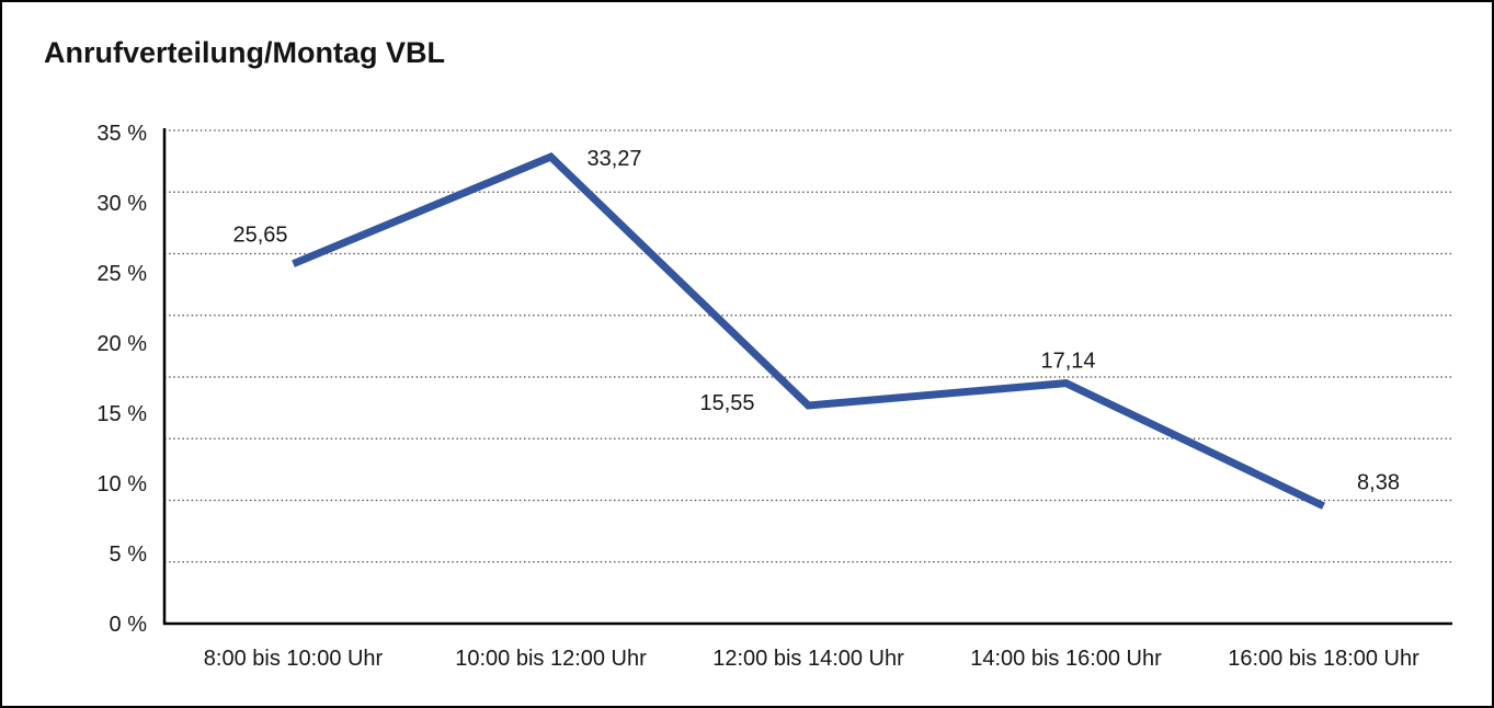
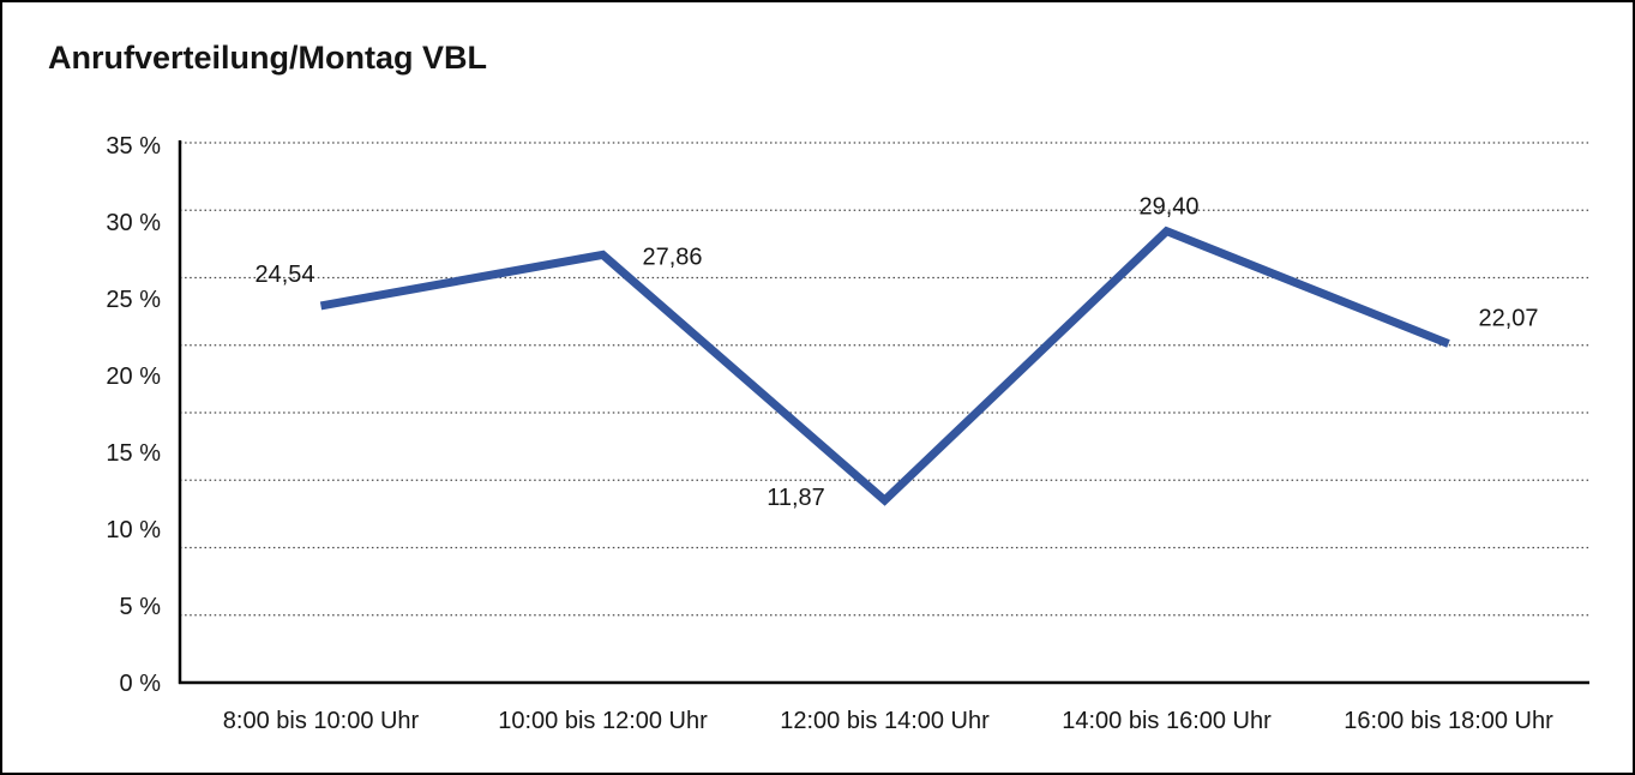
8:00 bis 10:00 Uhr: 25,65 -> 24,54
10:00 bis 12:00 Uhr: 33,27 -> 27,86
12:00 bis 14:00 Uhr: 15,55 -> 11,87
14:00 bis 16:00 Uhr: 17,14 -> 29,40
16:00 bis 18:00 Uhr: 8,38 -> 22,07
